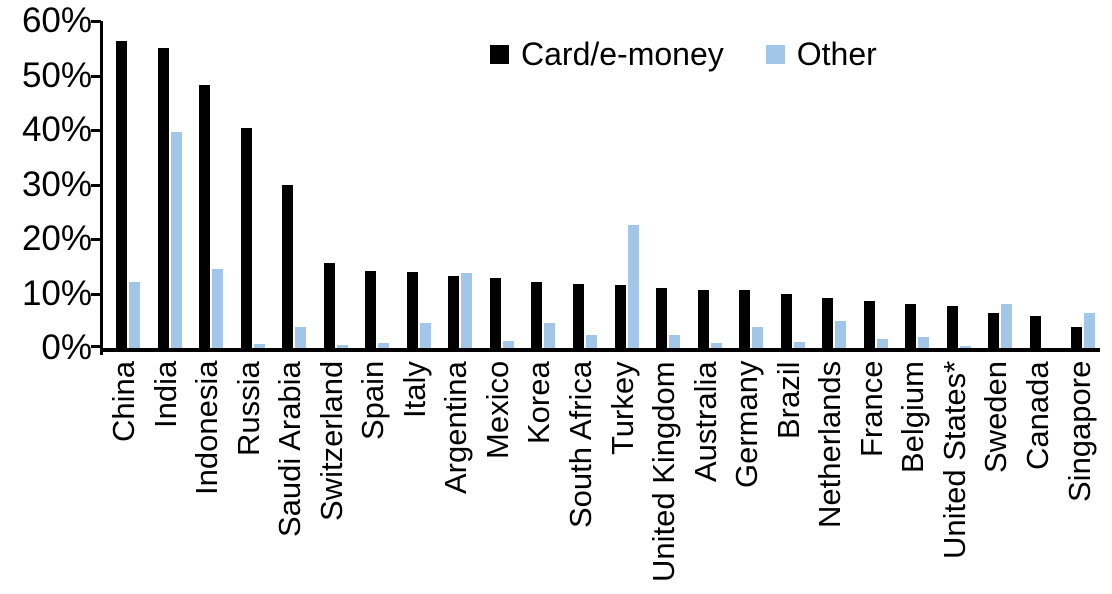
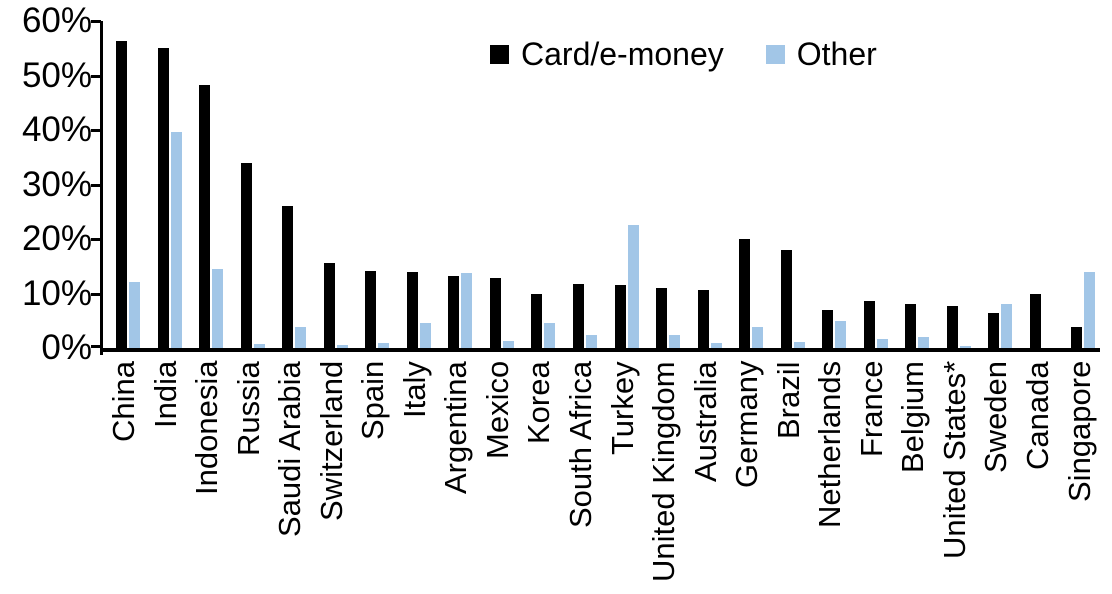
Card/e-money/Russia: 40% -> 34%
Card/e-money/Saudi Arabia: 30% -> 26%
Card/e-money/Korea: 12% -> 10%
Card/e-money/Germany: 11% -> 20%
Card/e-money/Brazil: 10% -> 18%
Card/e-money/Netherlands: 9% -> 7%
Card/e-money/Canada: 6% -> 10%
Other/Singapore: 6% -> 14%
